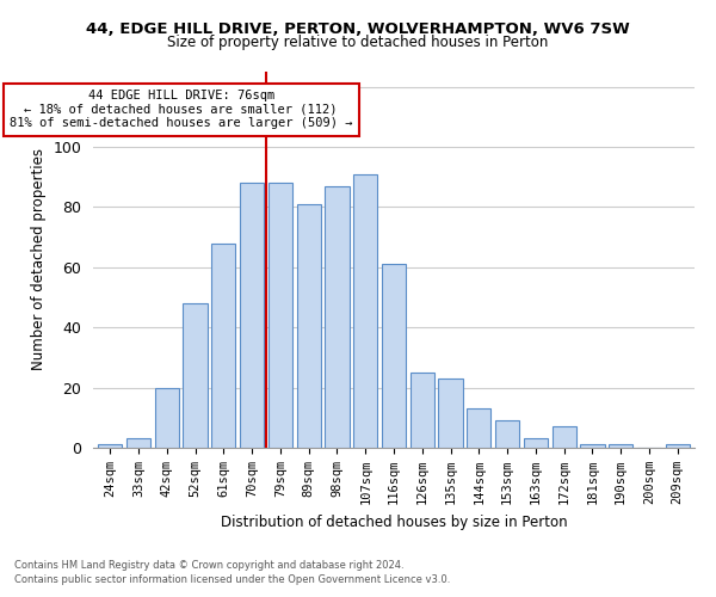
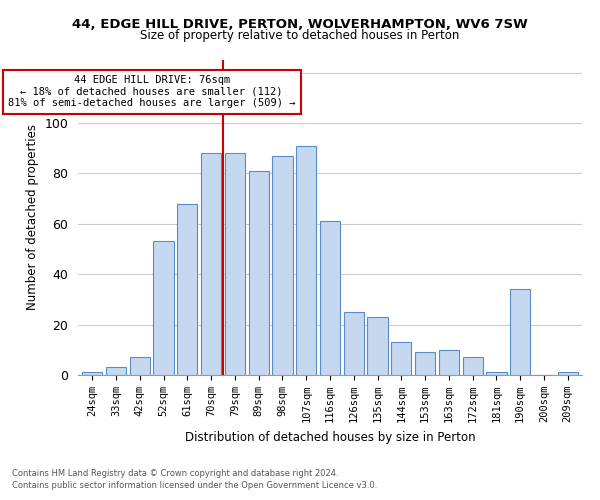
42sqm: 20 -> 7
52sqm: 48 -> 53
163sqm: 3 -> 10
190sqm: 1 -> 34
